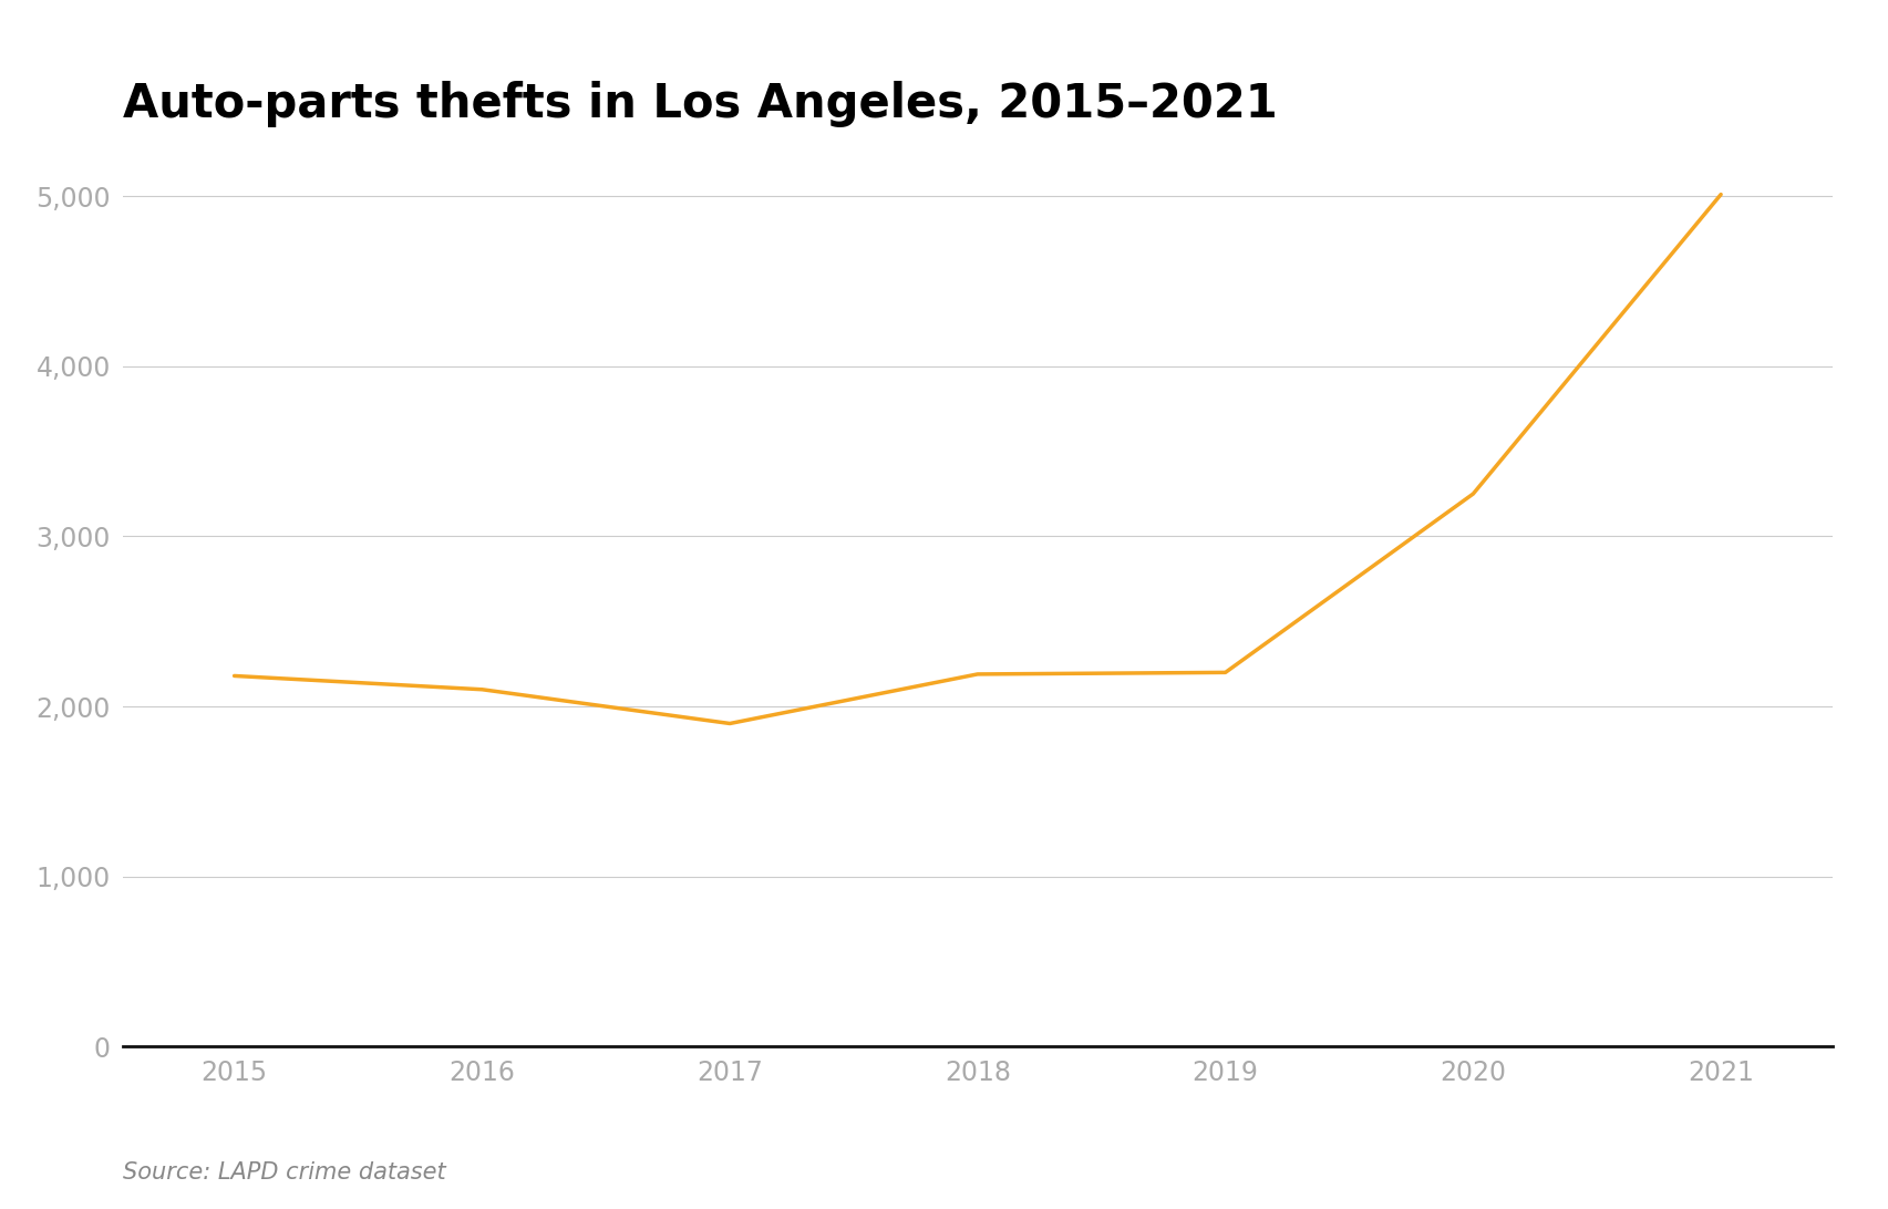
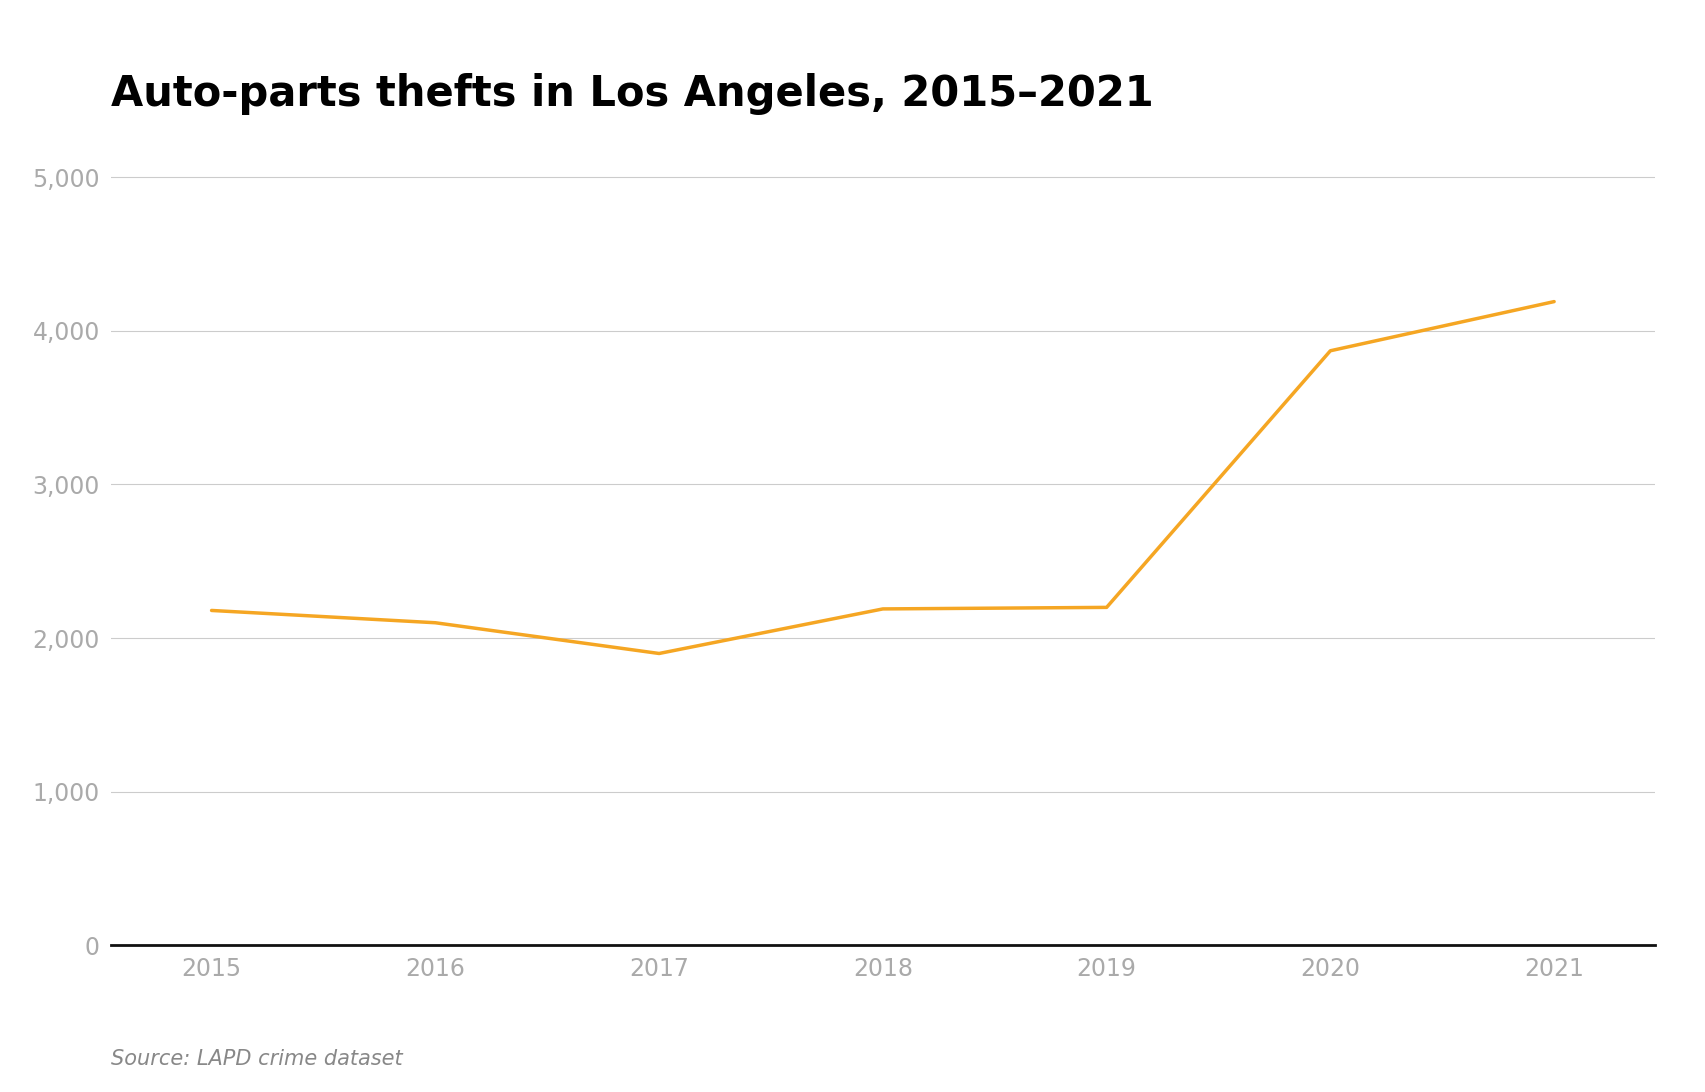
2020: 3,250 -> 3,870
2021: 5,010 -> 4,190
